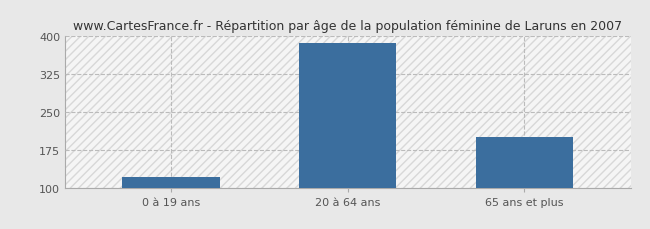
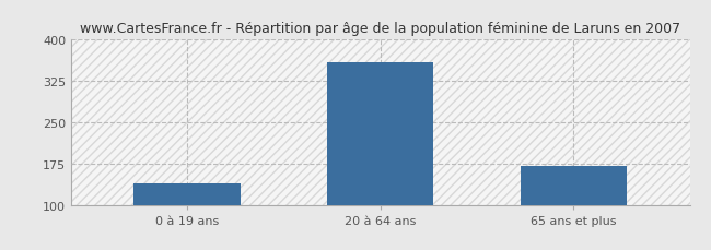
0 à 19 ans: 120 -> 138
20 à 64 ans: 385 -> 358
65 ans et plus: 200 -> 170
